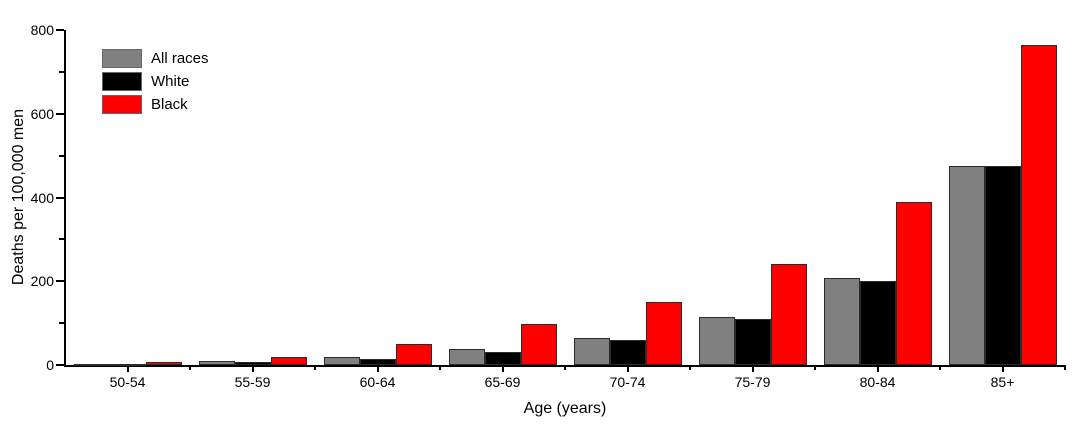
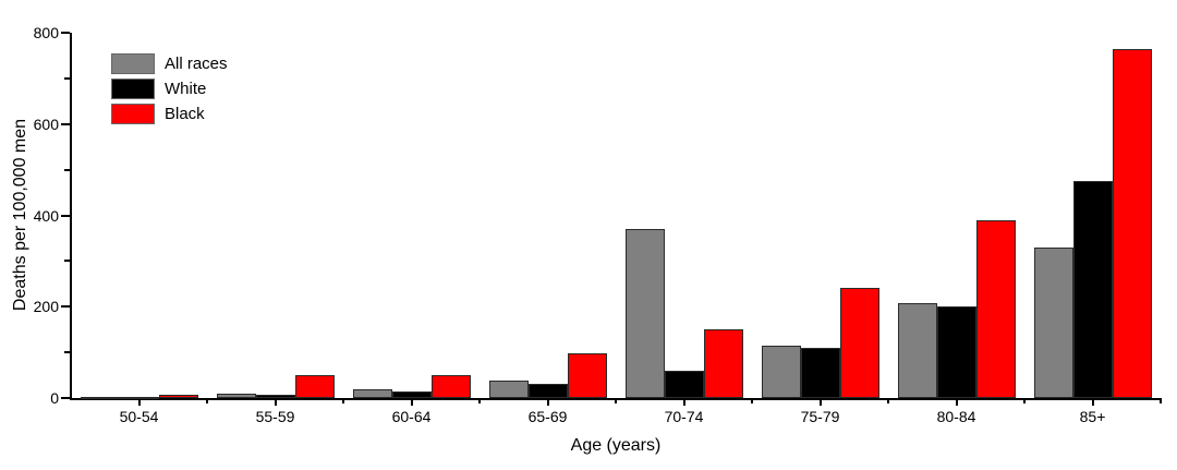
Black/55-59: 20 -> 50
All races/70-74: 60 -> 370
All races/85+: 480 -> 330
